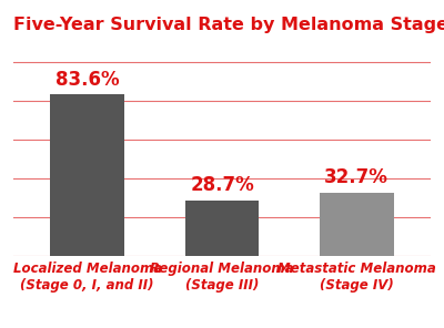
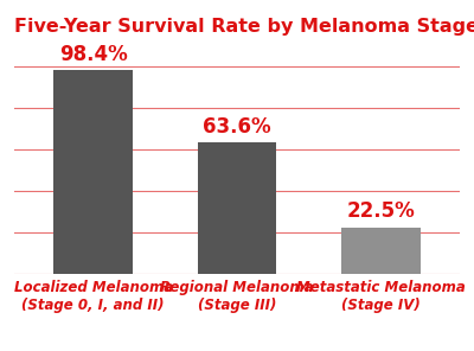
Localized Melanoma (Stage 0, I, and II): 83.6% -> 98.4%
Regional Melanoma (Stage III): 28.7% -> 63.6%
Metastatic Melanoma (Stage IV): 32.7% -> 22.5%
